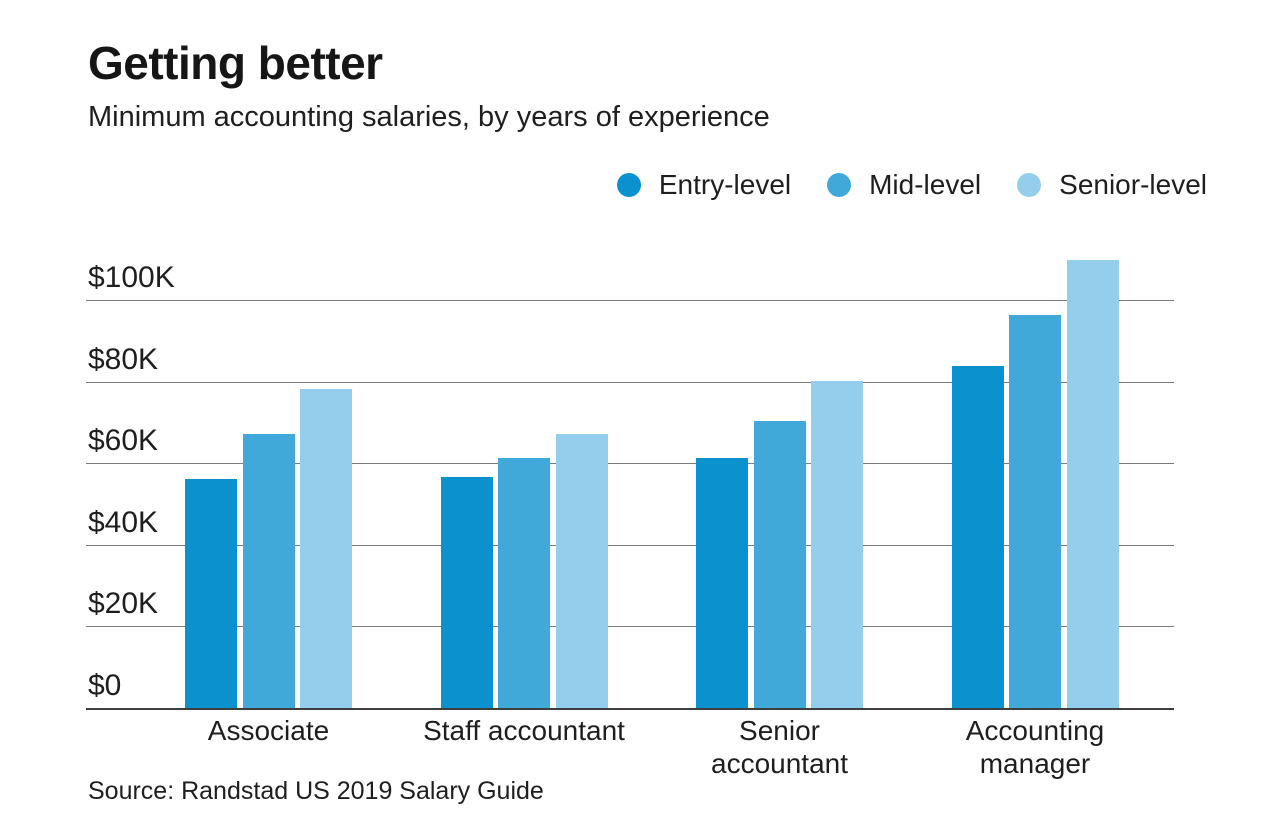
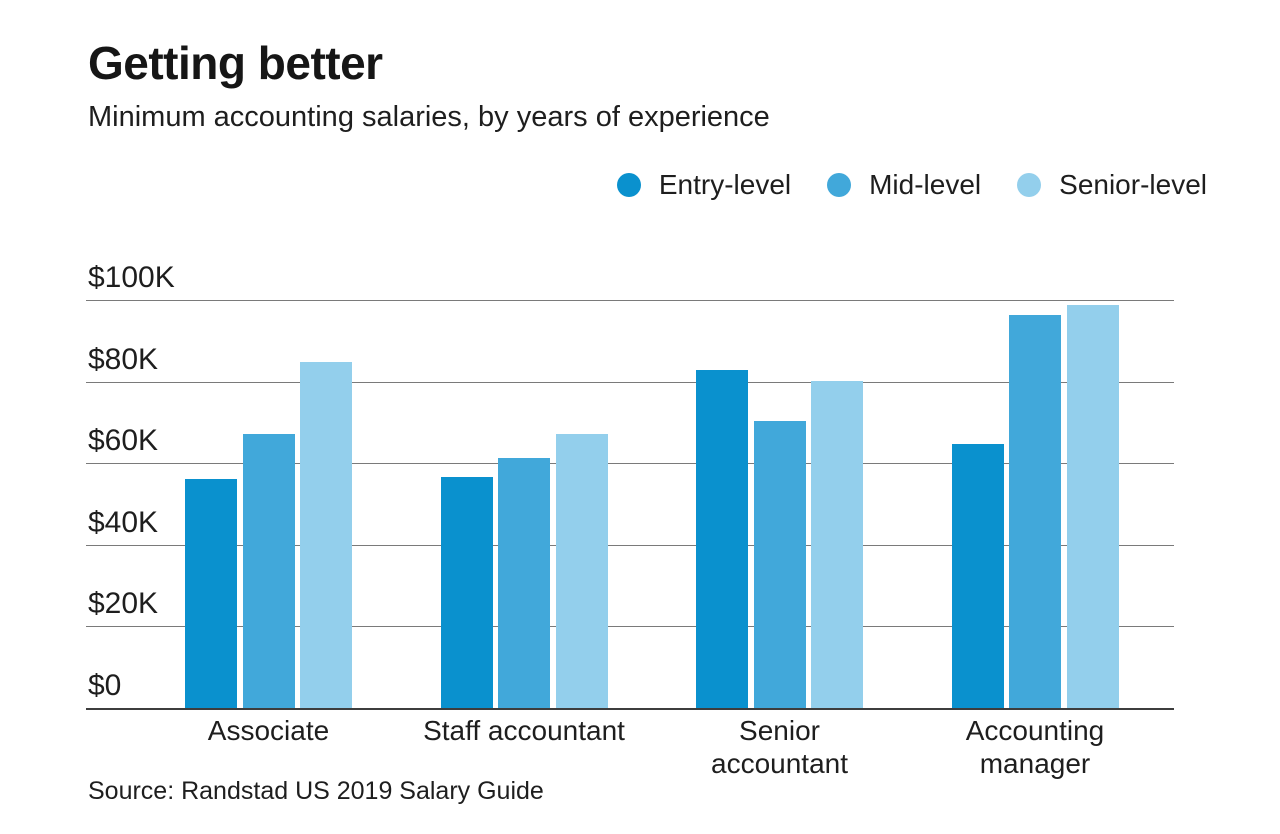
Senior-level/Associate: $78K -> $85K
Entry-level/Senior accountant: $62K -> $83K
Entry-level/Accounting manager: $84K -> $65K
Senior-level/Accounting manager: $110K -> $99K
